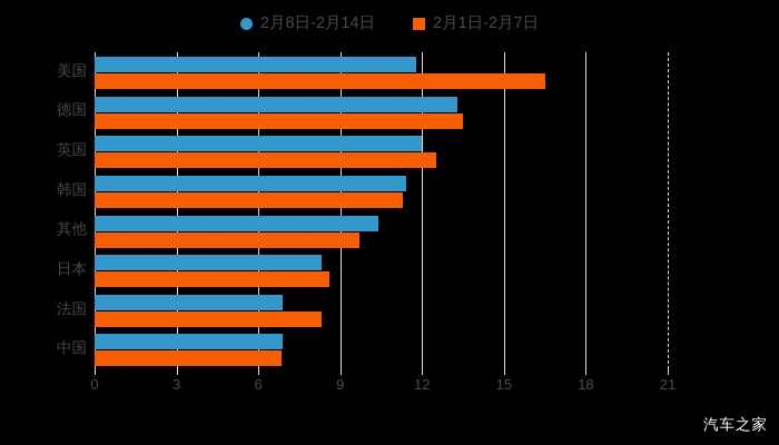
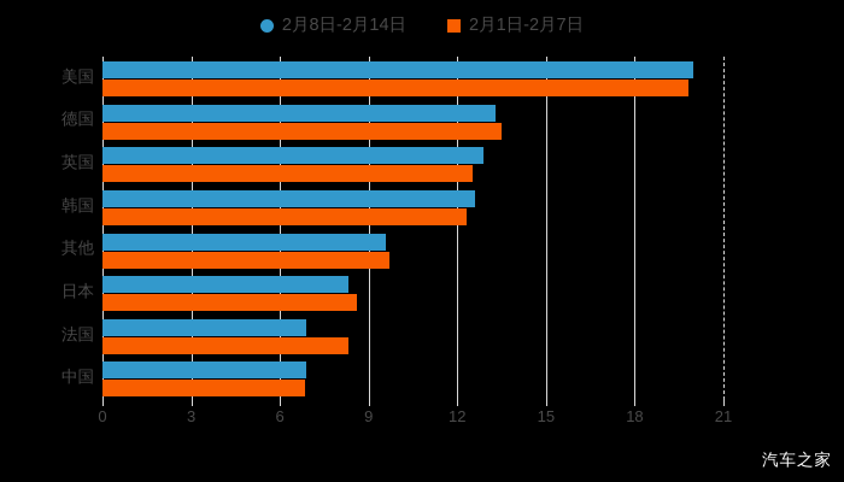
2月8日-2月14日/美国: 11.8 -> 20.0
2月1日-2月7日/美国: 16.5 -> 19.8
2月8日-2月14日/英国: 12.0 -> 12.9
2月8日-2月14日/韩国: 11.4 -> 12.6
2月1日-2月7日/韩国: 11.3 -> 12.3
2月8日-2月14日/其他: 10.4 -> 9.6
